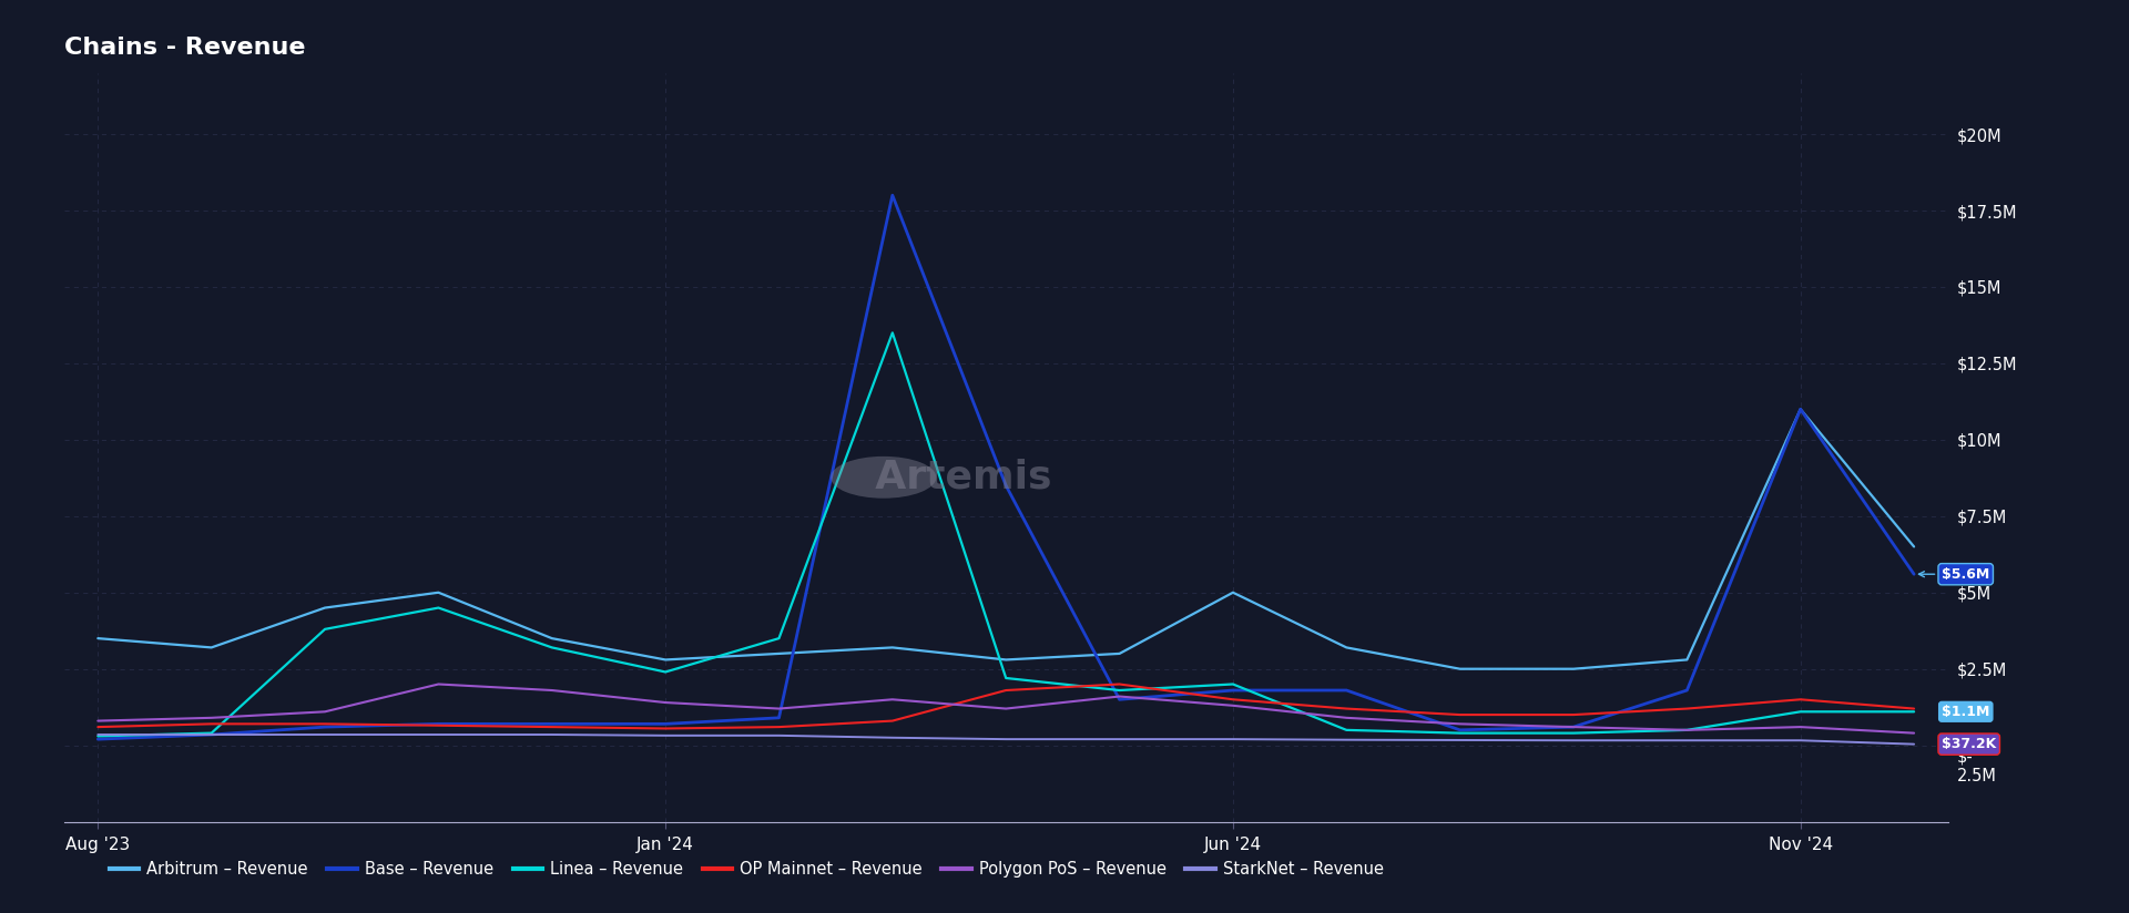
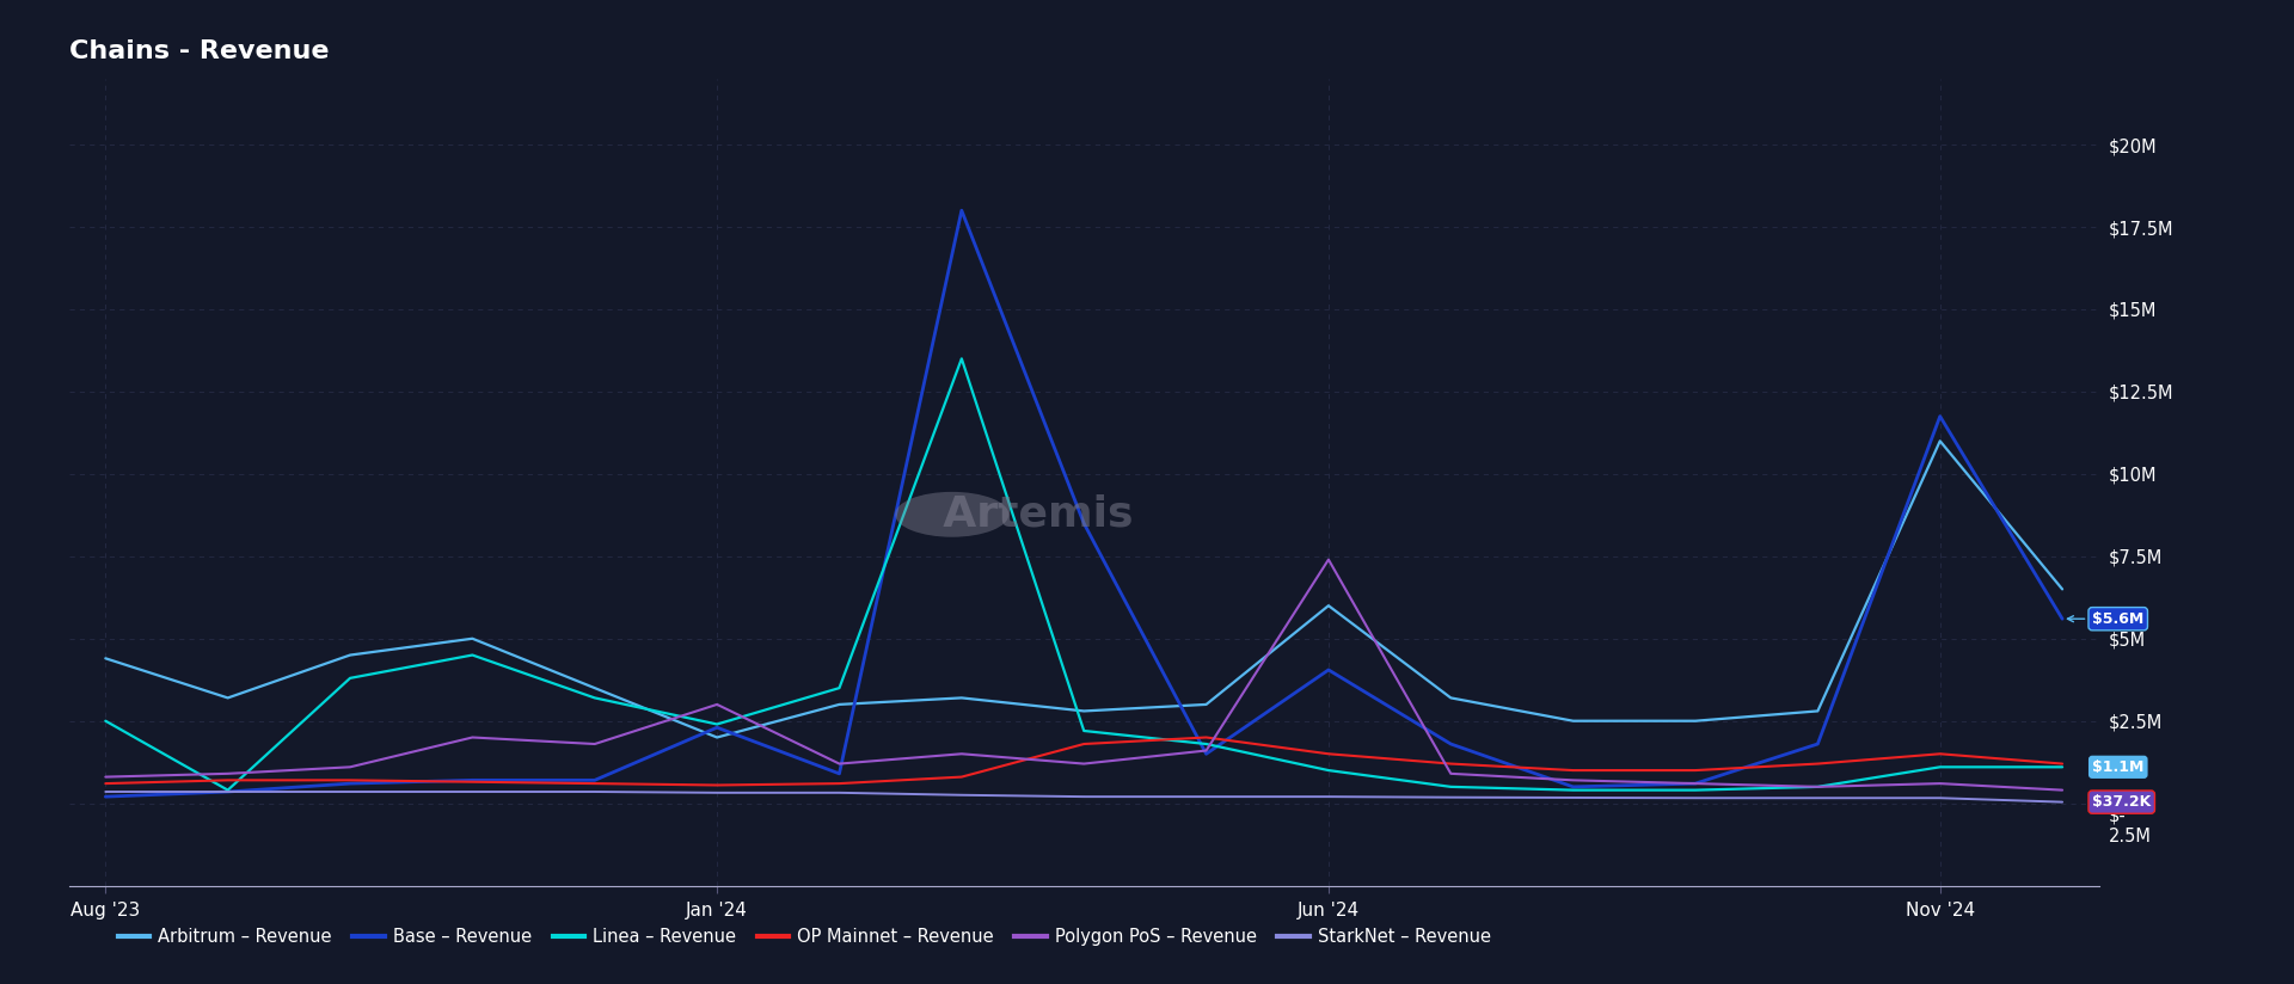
Arbitrum – Revenue/Aug '23: $3.5M -> $4.4M
Linea – Revenue/Aug '23: $0.3M -> $2.5M
Arbitrum – Revenue/Jan '24: $2.8M -> $2.0M
Base – Revenue/Jan '24: $0.70M -> $2.30M
Polygon PoS – Revenue/Jan '24: $1.4M -> $3.0M
Arbitrum – Revenue/Jun '24: $5.0M -> $6.0M
Base – Revenue/Jun '24: $1.80M -> $4.05M
Linea – Revenue/Jun '24: $2.0M -> $1.0M
Polygon PoS – Revenue/Jun '24: $1.3M -> $7.4M
Base – Revenue/Nov '24: $11.00M -> $11.75M
